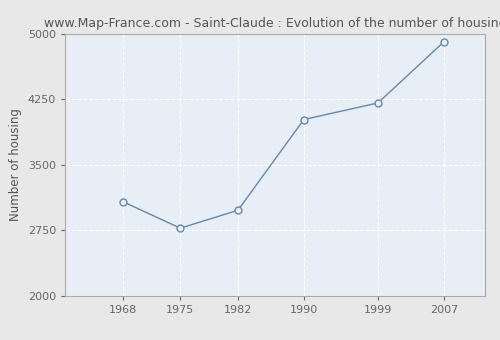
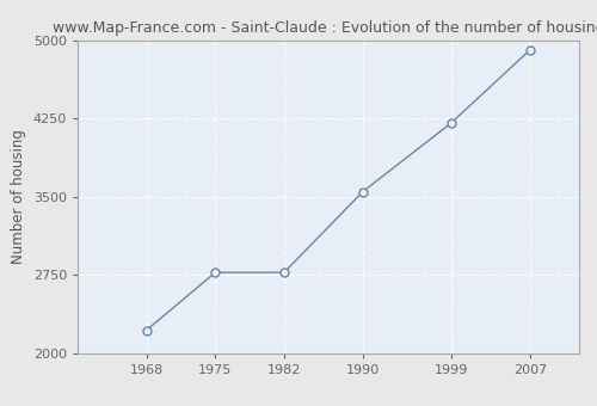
1968: 3080 -> 2220
1982: 2980 -> 2780
1990: 4020 -> 3550
